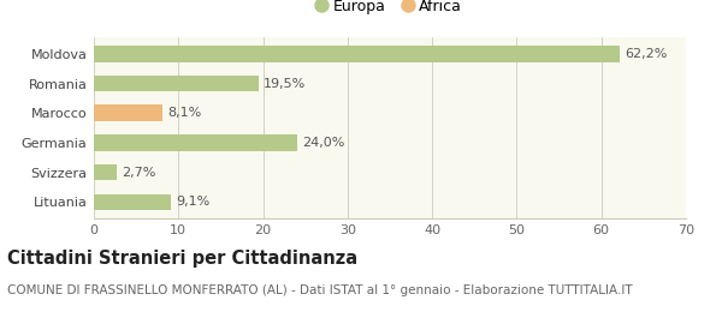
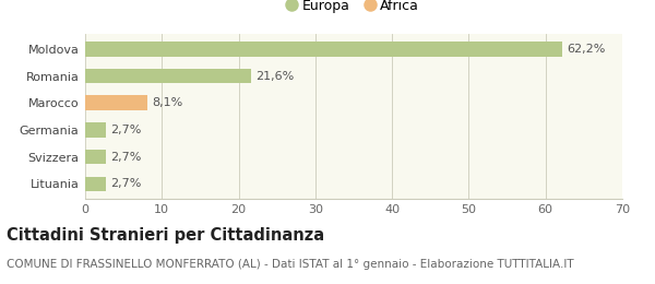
Romania: 19,5% -> 21,6%
Germania: 24,0% -> 2,7%
Lituania: 9,1% -> 2,7%
